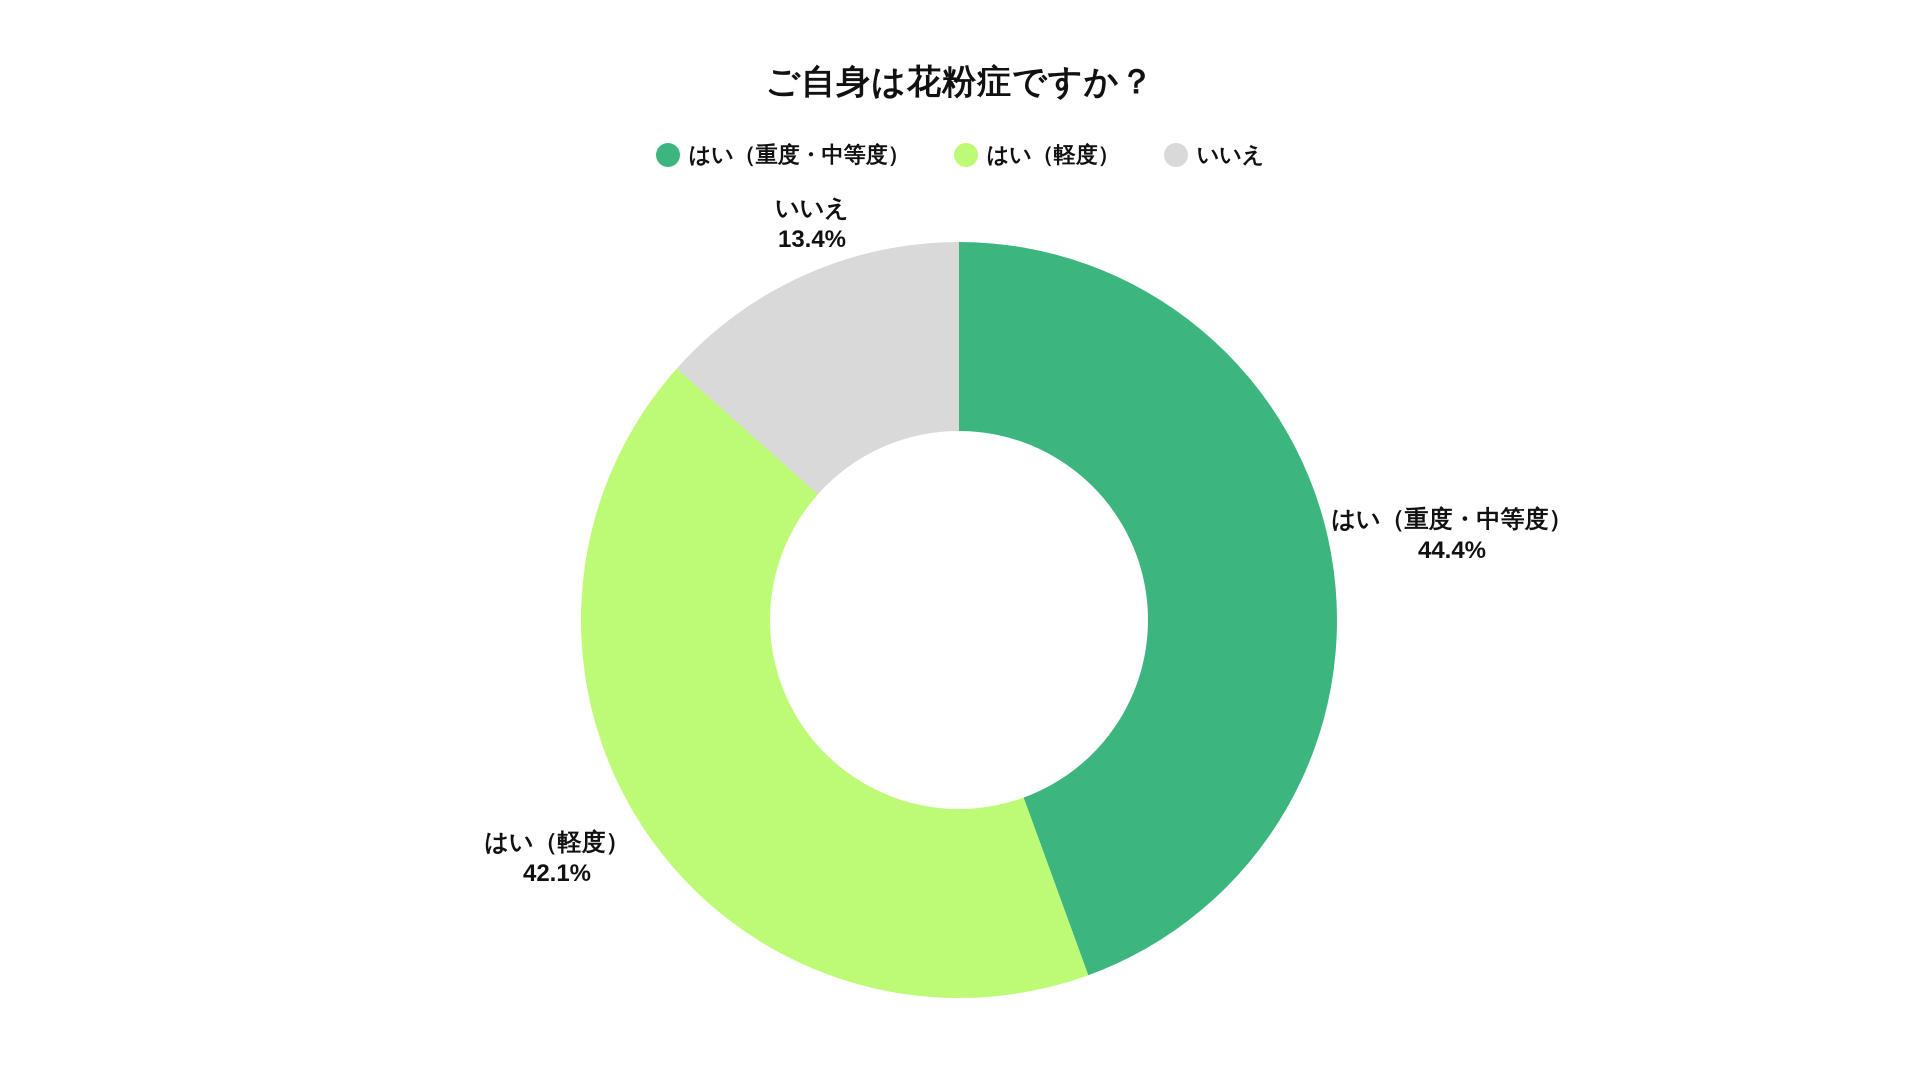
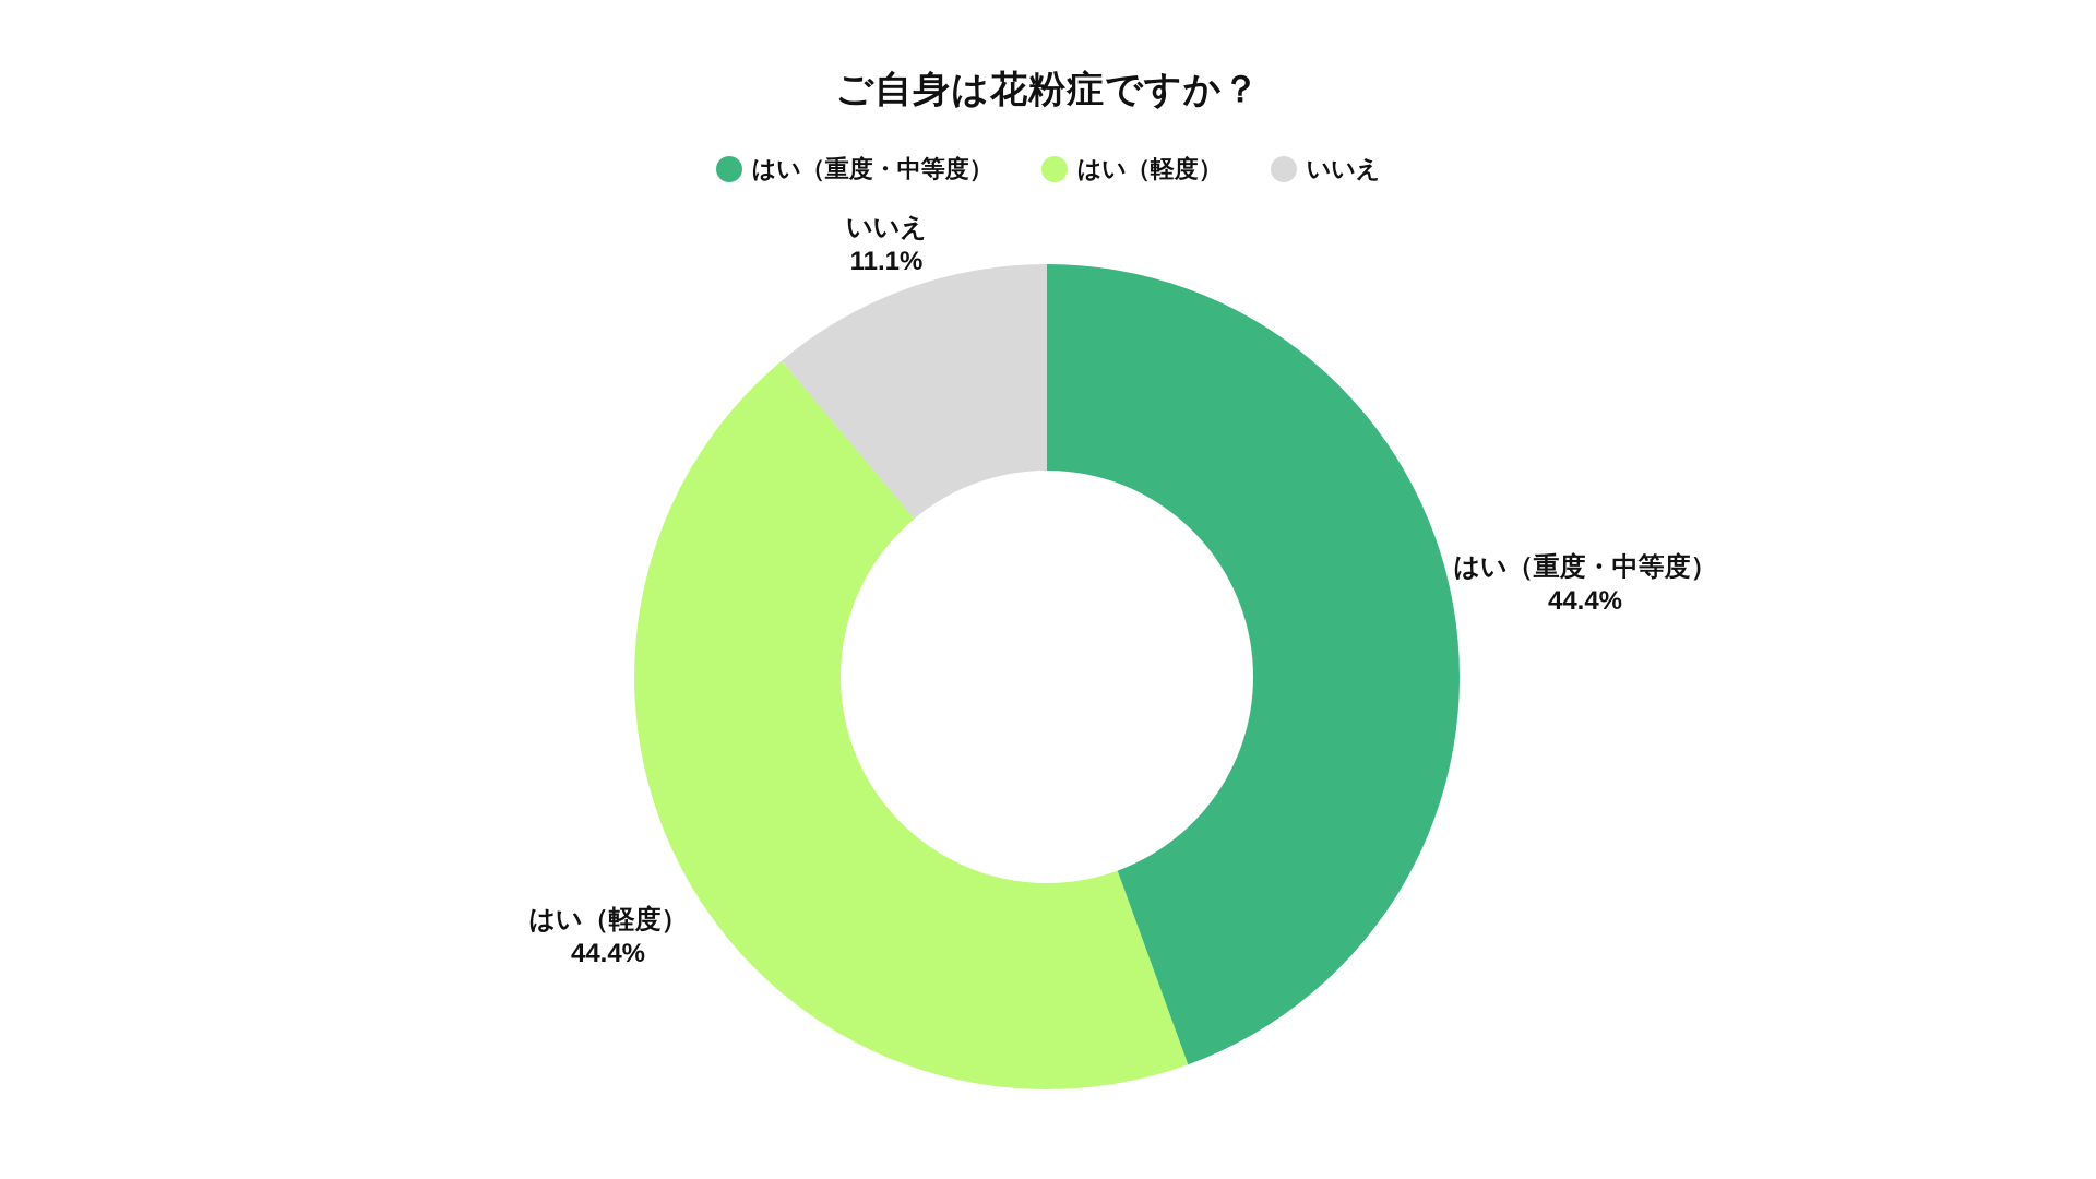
はい（軽度）: 42.1% -> 44.4%
いいえ: 13.4% -> 11.1%
